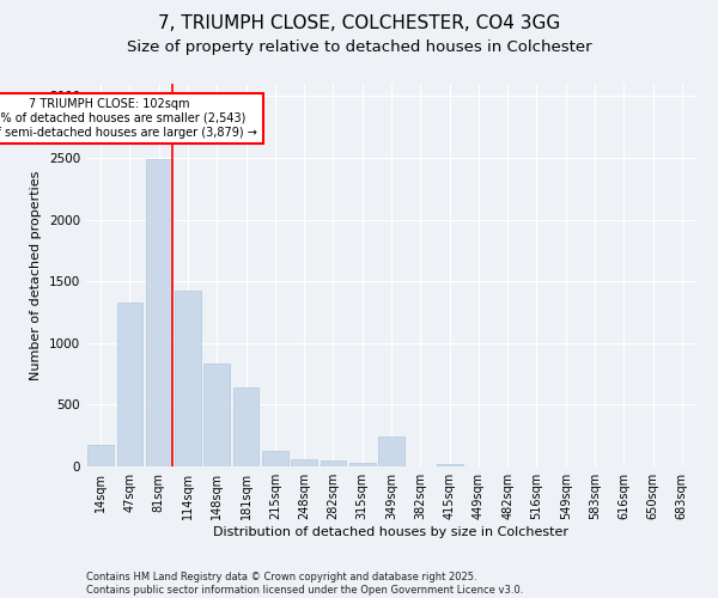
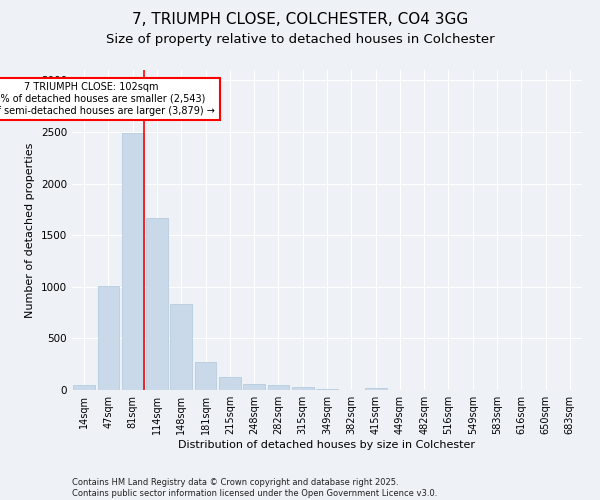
14sqm: 170 -> 50
47sqm: 1330 -> 1010
114sqm: 1420 -> 1670
181sqm: 640 -> 270
349sqm: 240 -> 0
